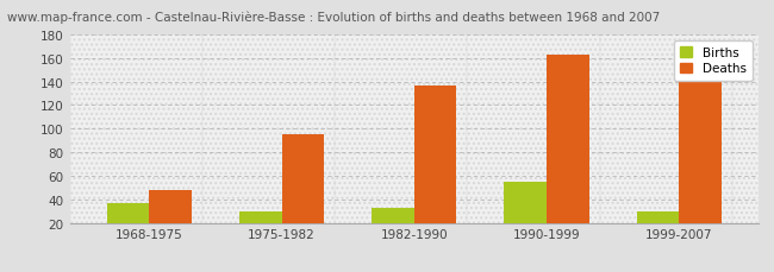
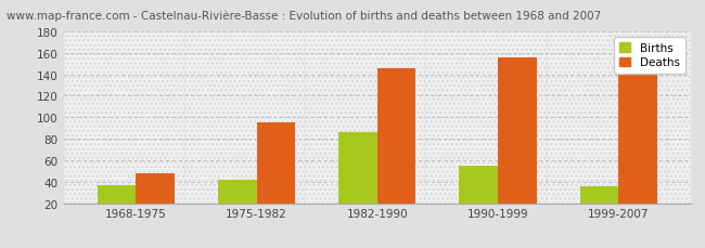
Births/1975-1982: 30 -> 42
Births/1982-1990: 33 -> 86
Deaths/1982-1990: 137 -> 146
Deaths/1990-1999: 163 -> 156
Births/1999-2007: 30 -> 36
